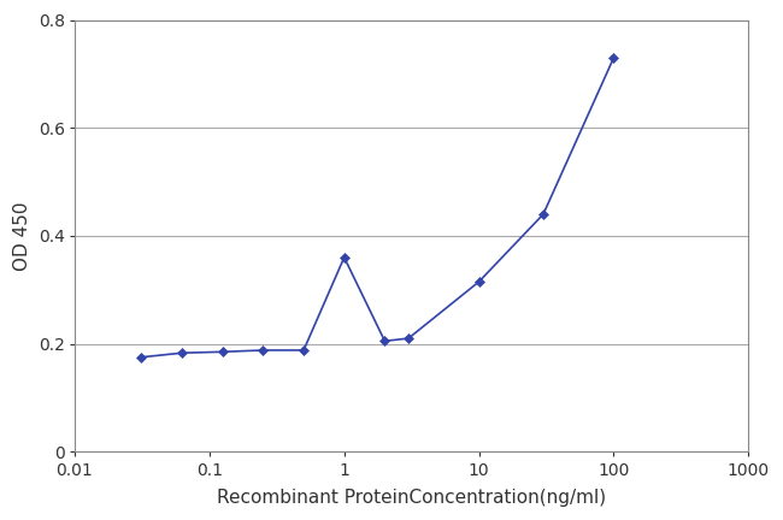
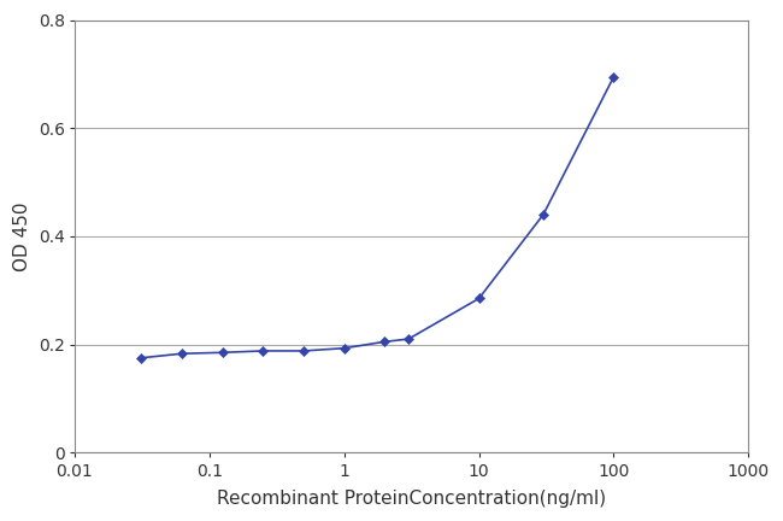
1: 0.360 -> 0.193
10: 0.315 -> 0.285
100: 0.730 -> 0.695
